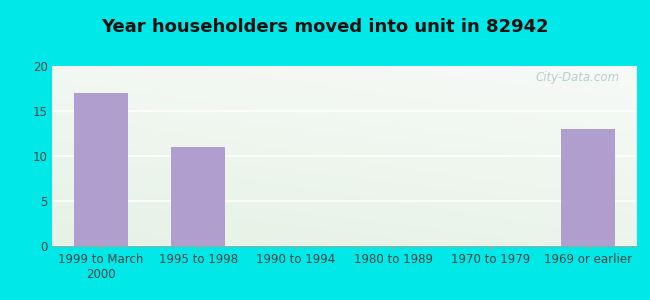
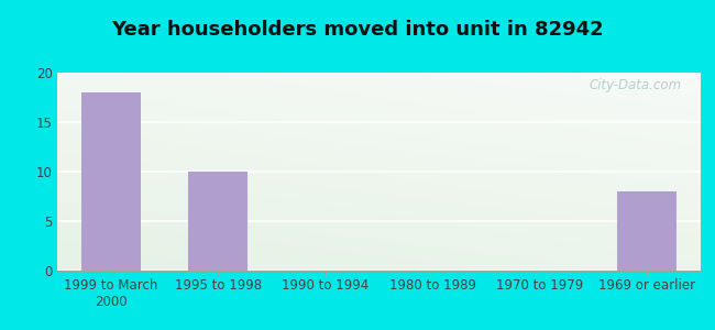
1999 to March 2000: 17 -> 18
1995 to 1998: 11 -> 10
1969 or earlier: 13 -> 8
